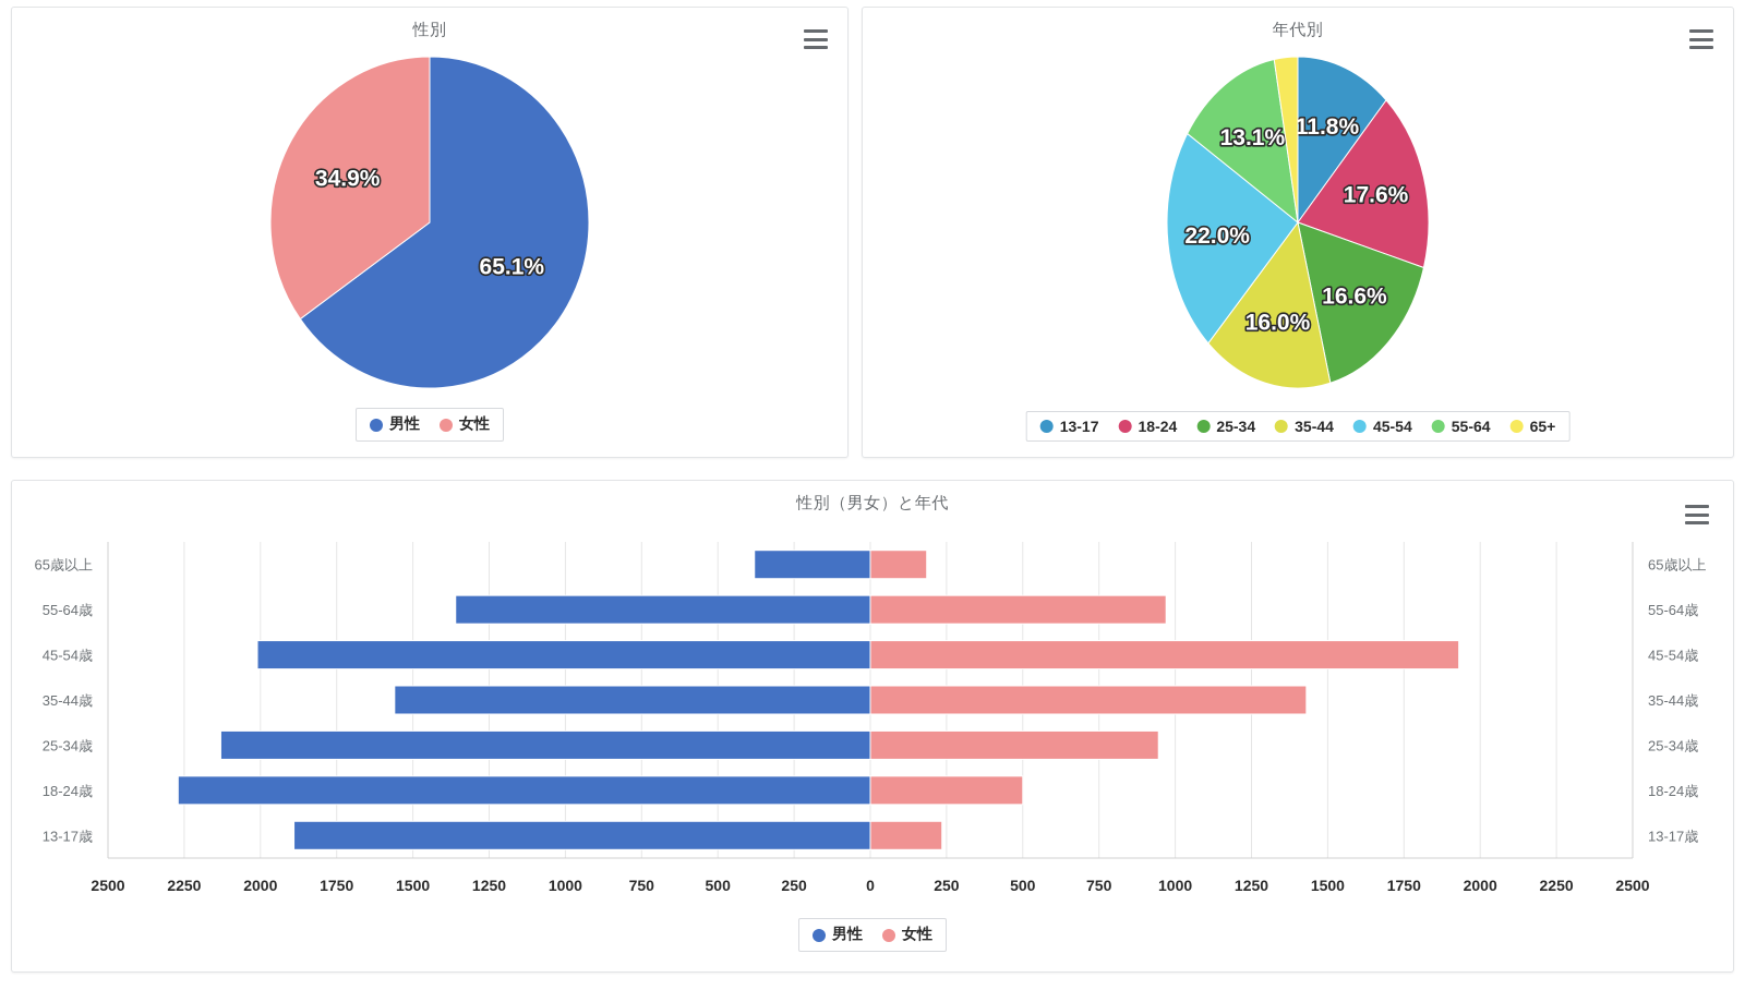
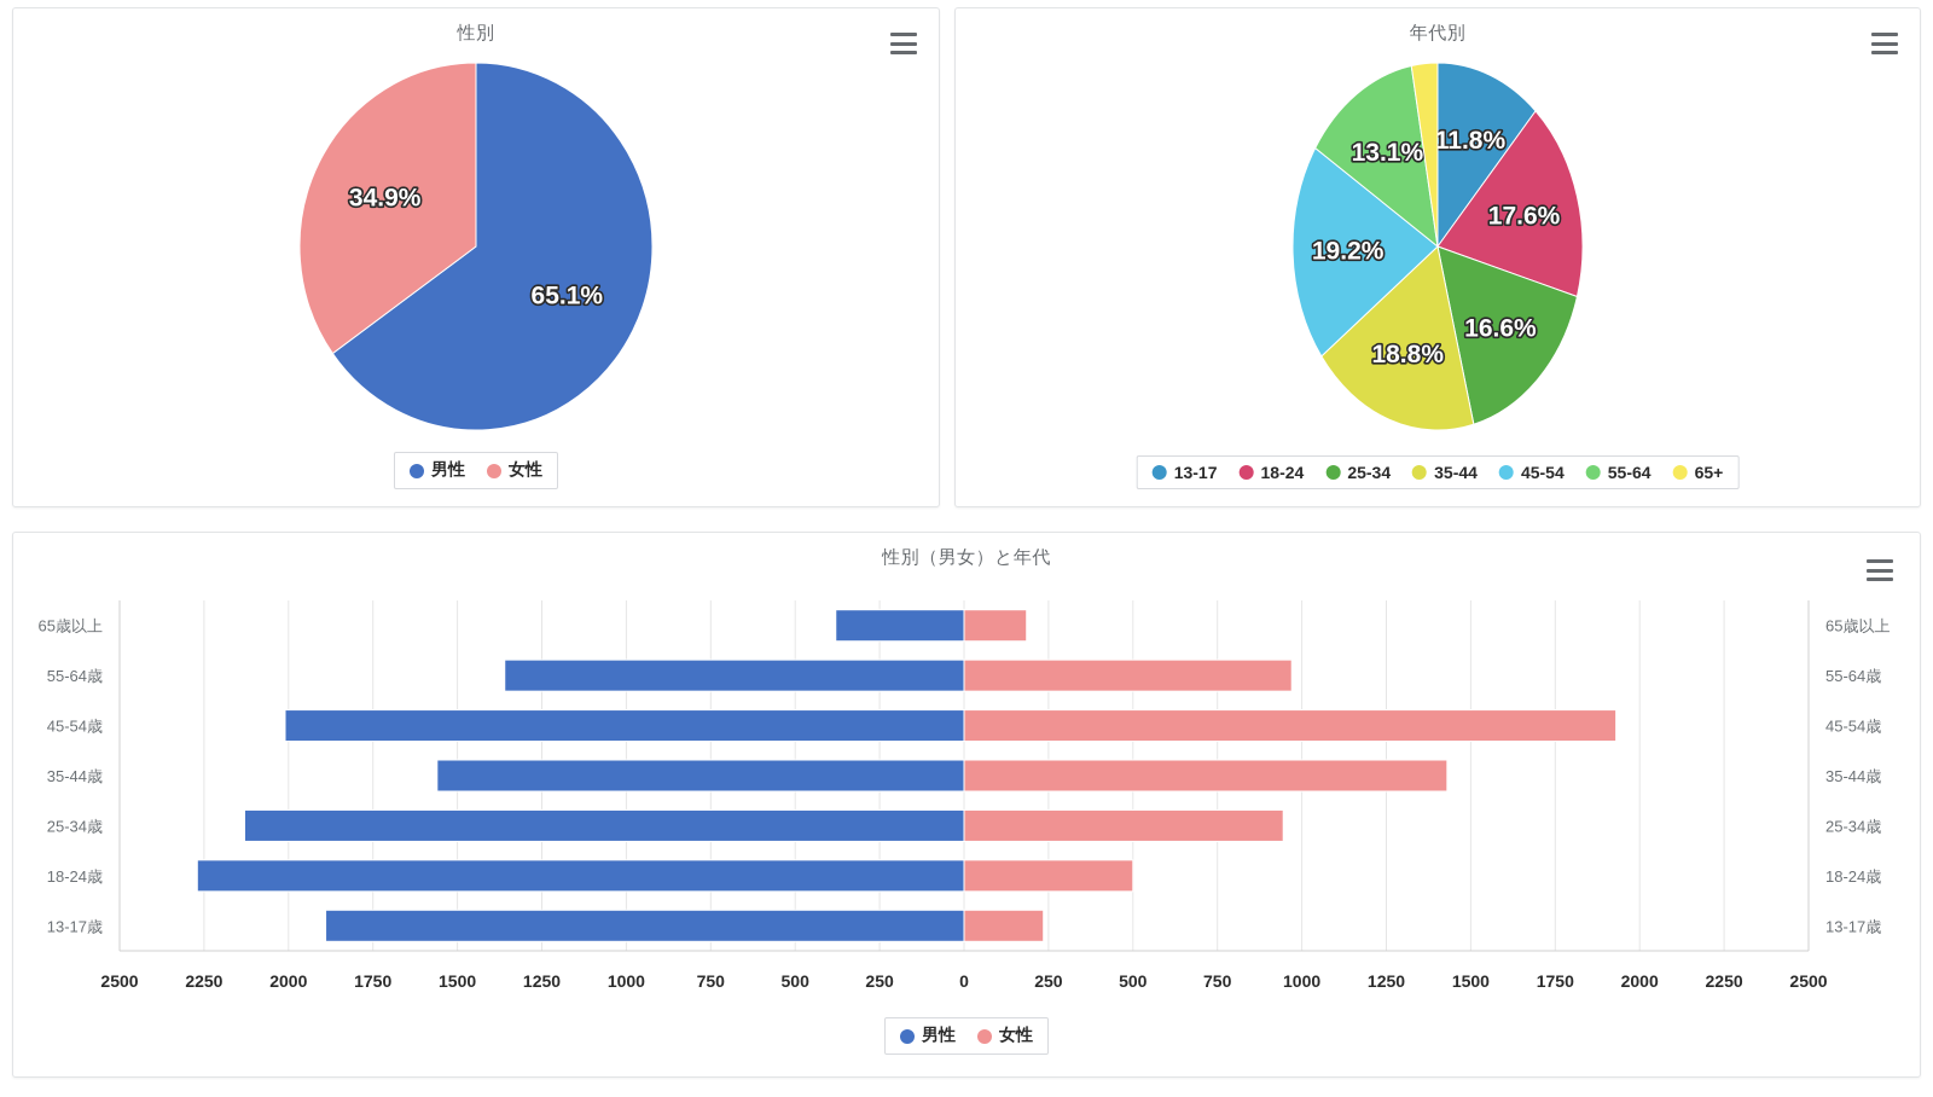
年代別/35-44: 16.0% -> 18.8%
年代別/45-54: 22.0% -> 19.2%
